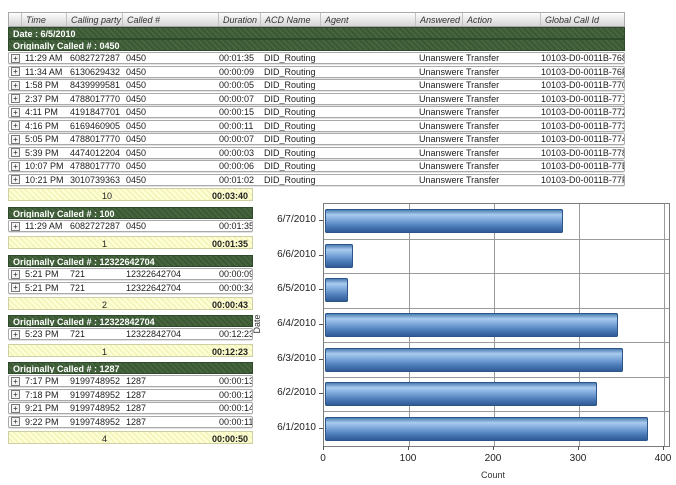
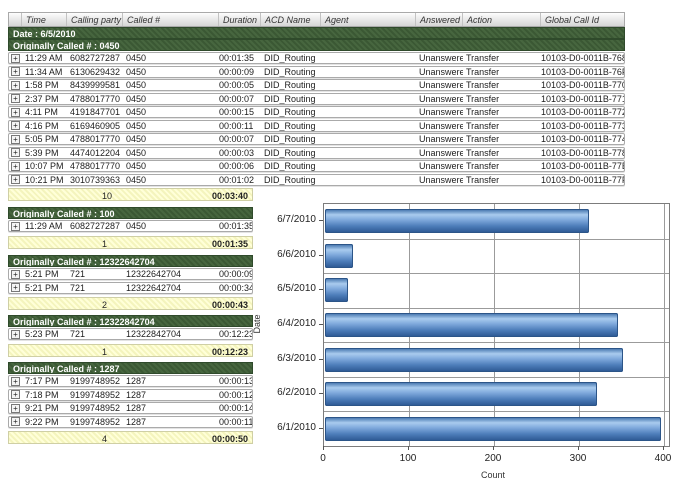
6/7/2010: 280 -> 310
6/1/2010: 380 -> 400
